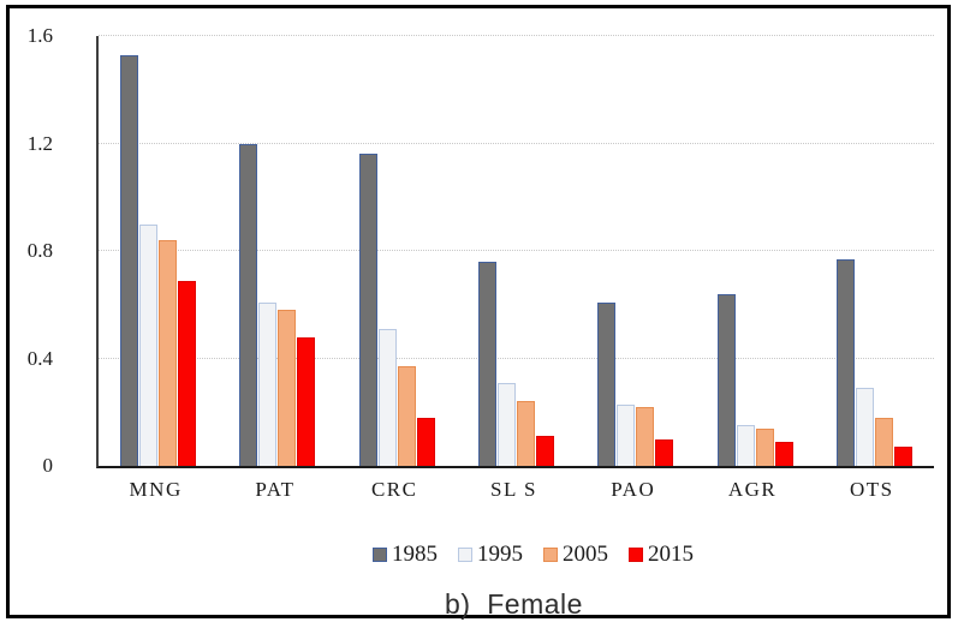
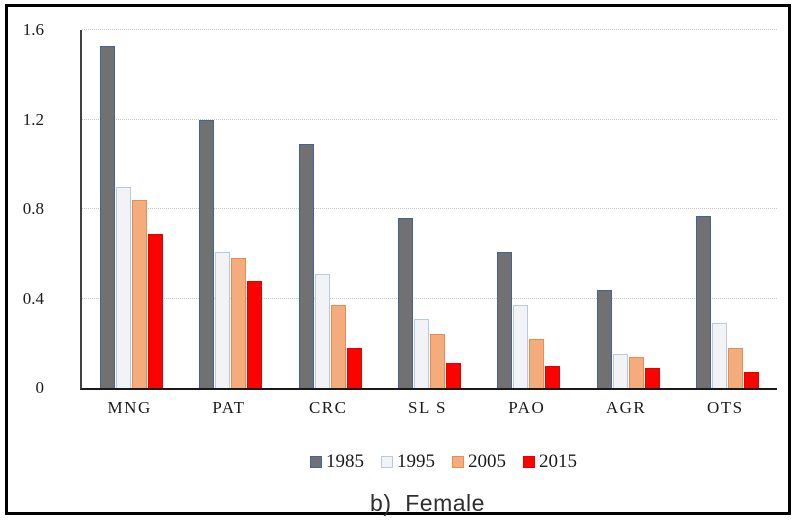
1985/CRC: 1.16 -> 1.09
1995/PAO: 0.23 -> 0.37
1985/AGR: 0.64 -> 0.44
